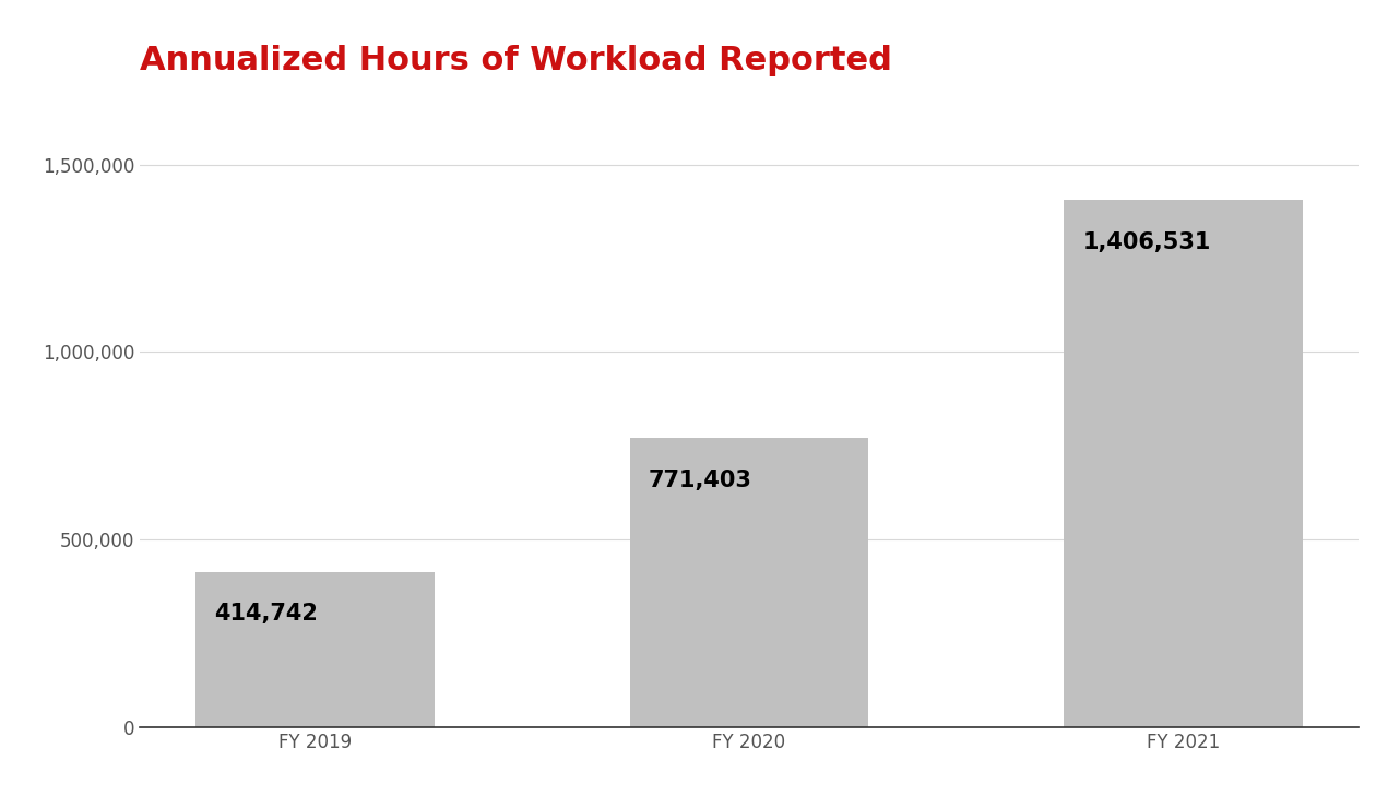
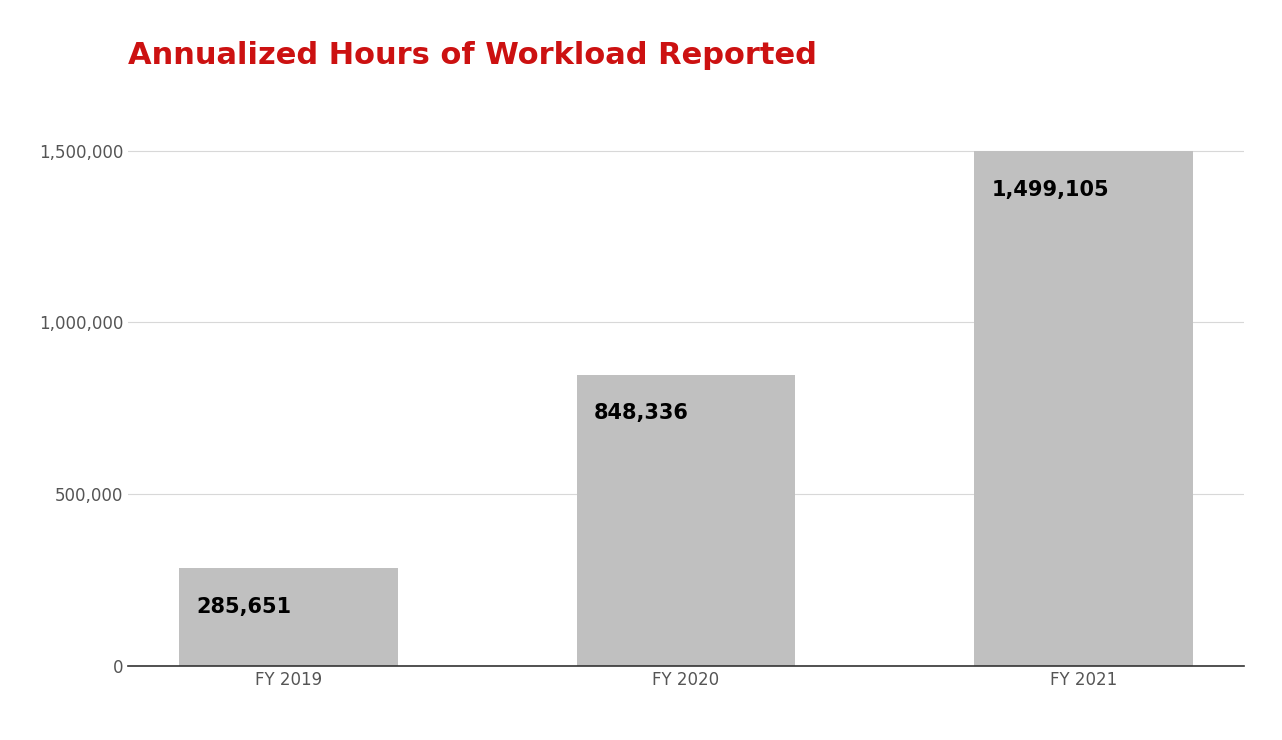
FY 2019: 414,742 -> 285,651
FY 2020: 771,403 -> 848,336
FY 2021: 1,406,531 -> 1,499,105
